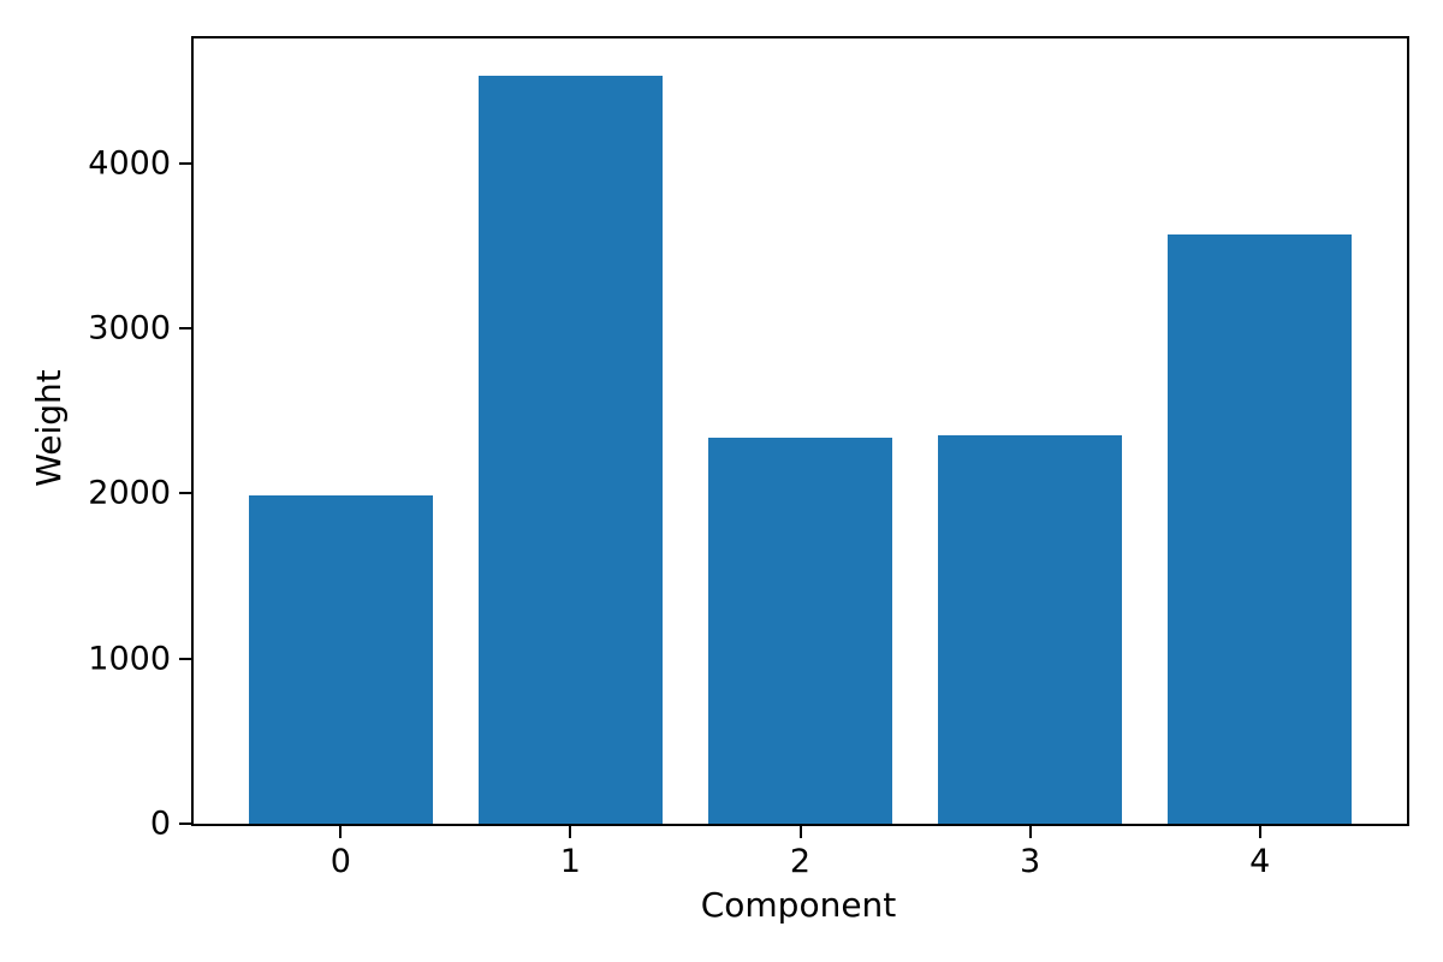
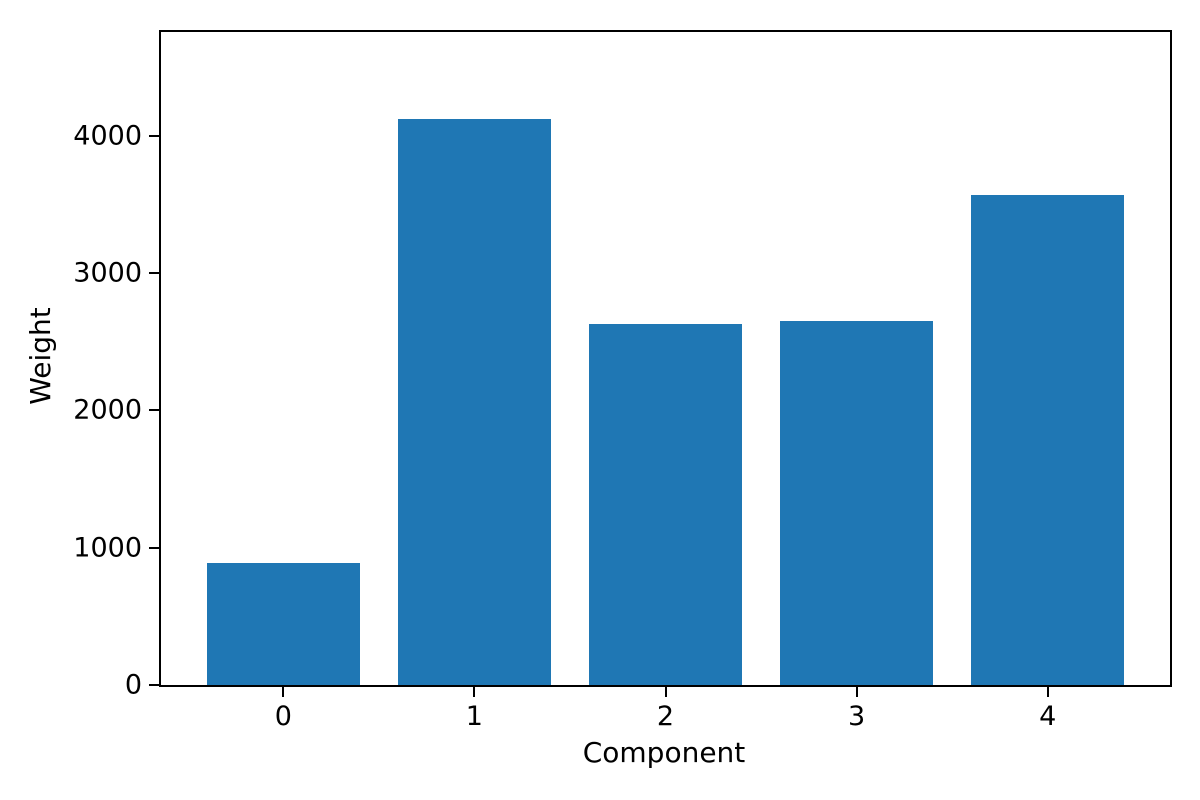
0: 1990 -> 890
1: 4530 -> 4120
2: 2340 -> 2630
3: 2350 -> 2650
